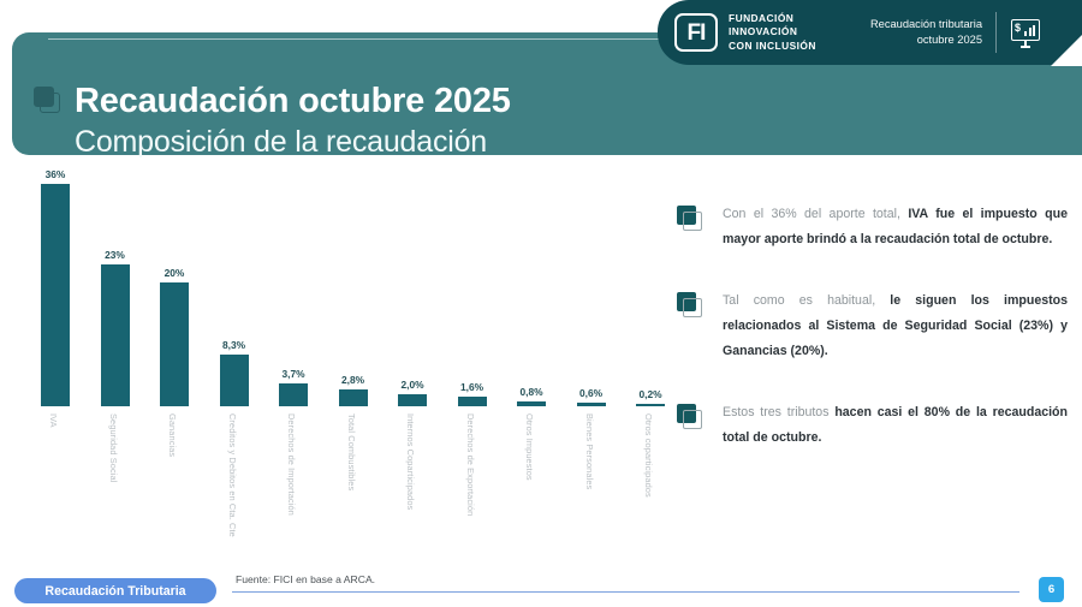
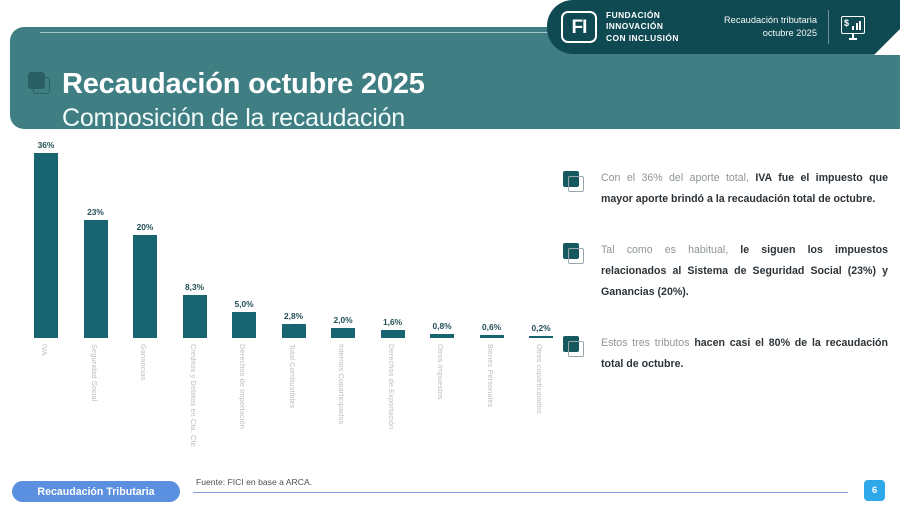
Derechos de Importación: 3,7% -> 5,0%
